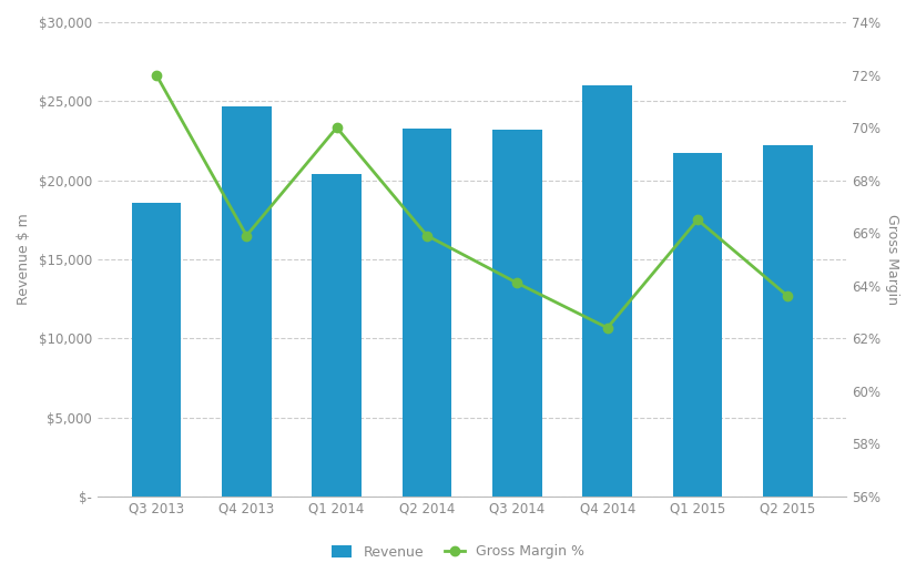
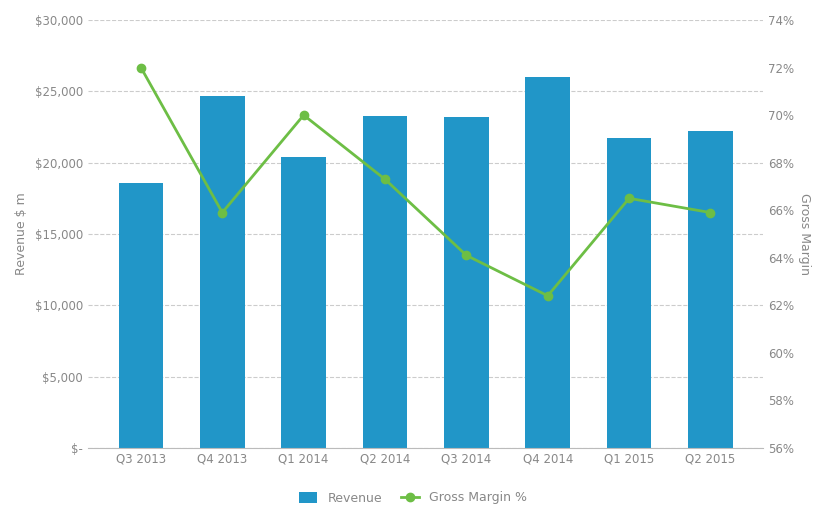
Gross Margin %/Q2 2014: 65.9% -> 67.3%
Gross Margin %/Q2 2015: 63.6% -> 65.9%
